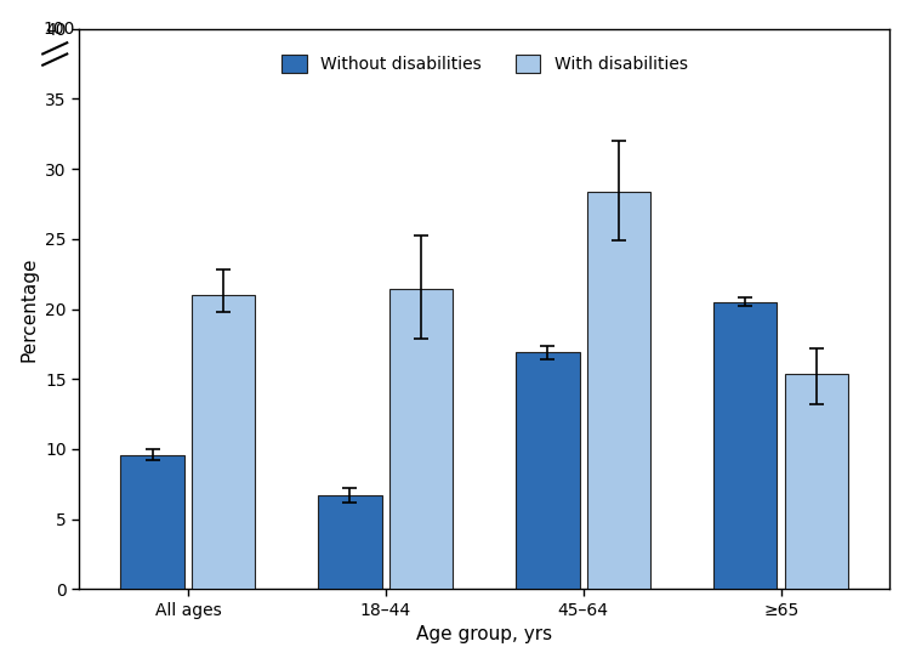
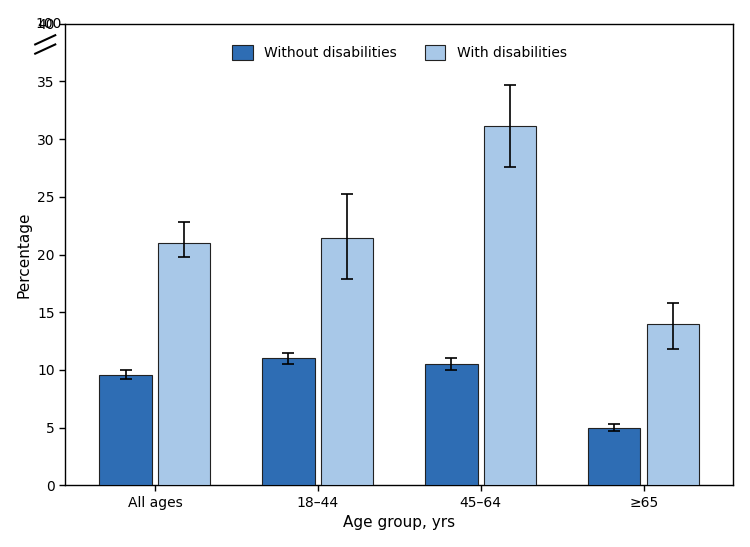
Without disabilities/18–44: 6.7 -> 11.0
Without disabilities/45–64: 16.9 -> 10.5
With disabilities/45–64: 28.4 -> 31.1
Without disabilities/≥65: 20.5 -> 5.0
With disabilities/≥65: 15.4 -> 14.0
